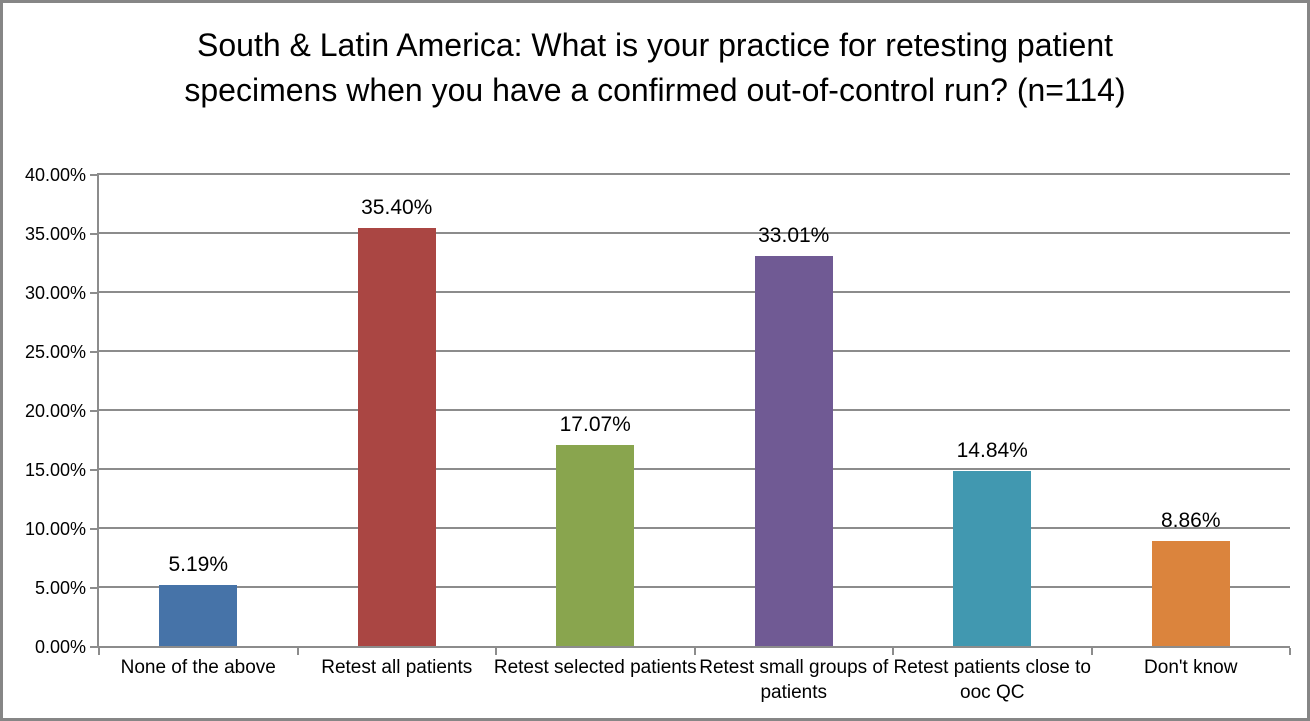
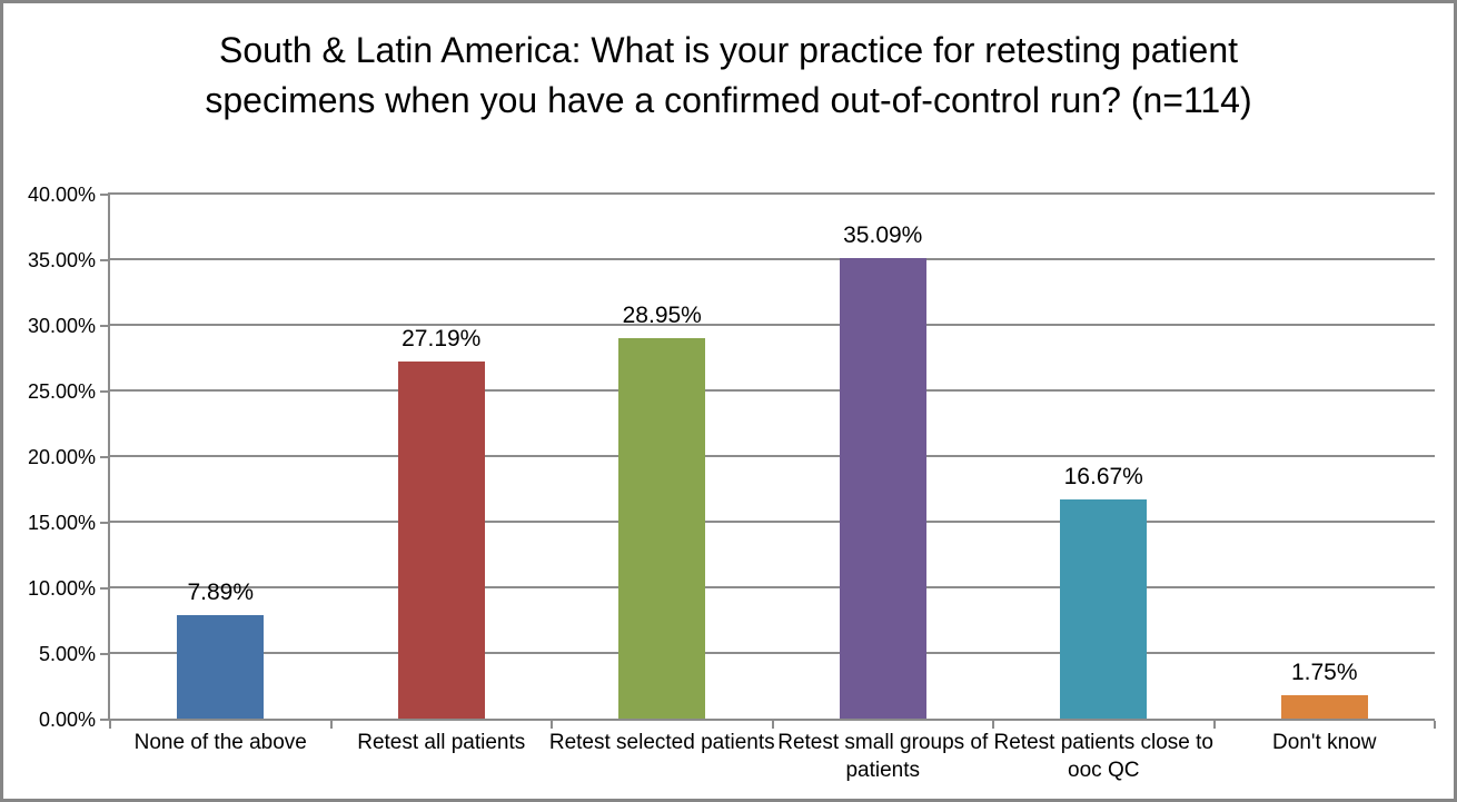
None of the above: 5.19% -> 7.89%
Retest all patients: 35.40% -> 27.19%
Retest selected patients: 17.07% -> 28.95%
Retest small groups of patients: 33.01% -> 35.09%
Retest patients close to ooc QC: 14.84% -> 16.67%
Don't know: 8.86% -> 1.75%
